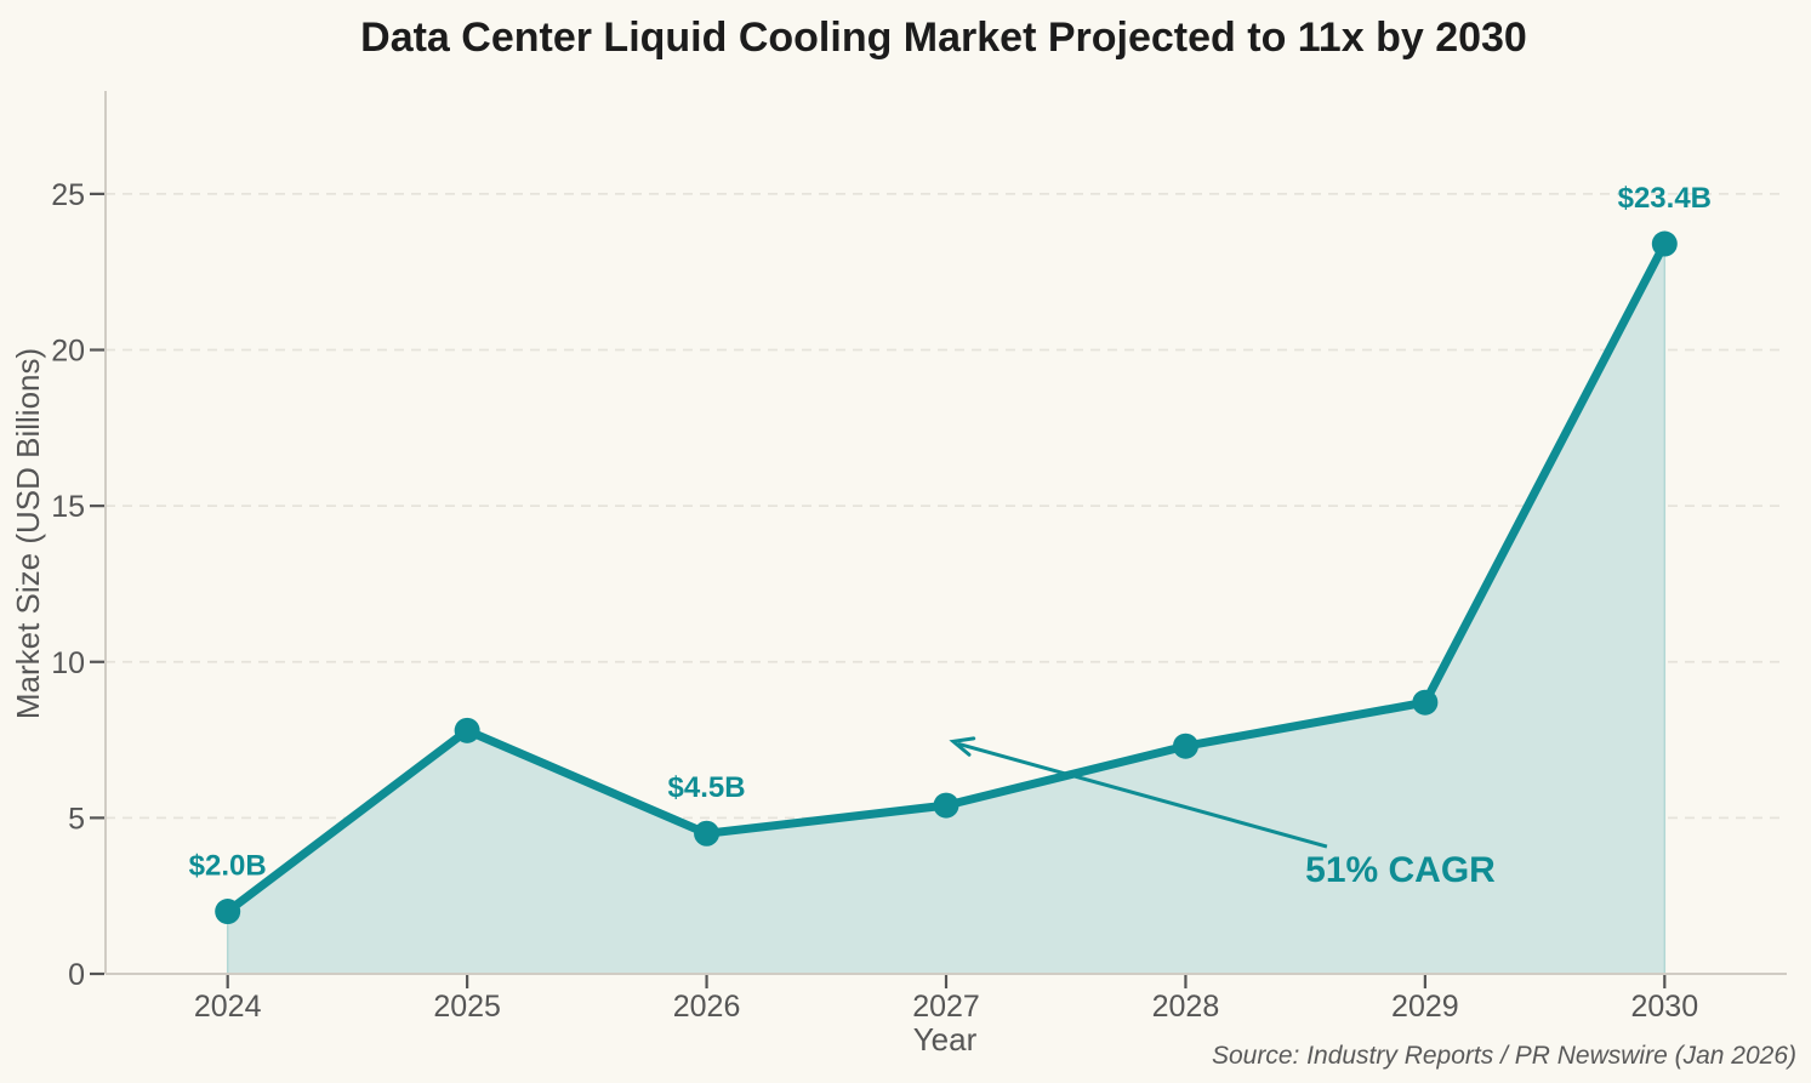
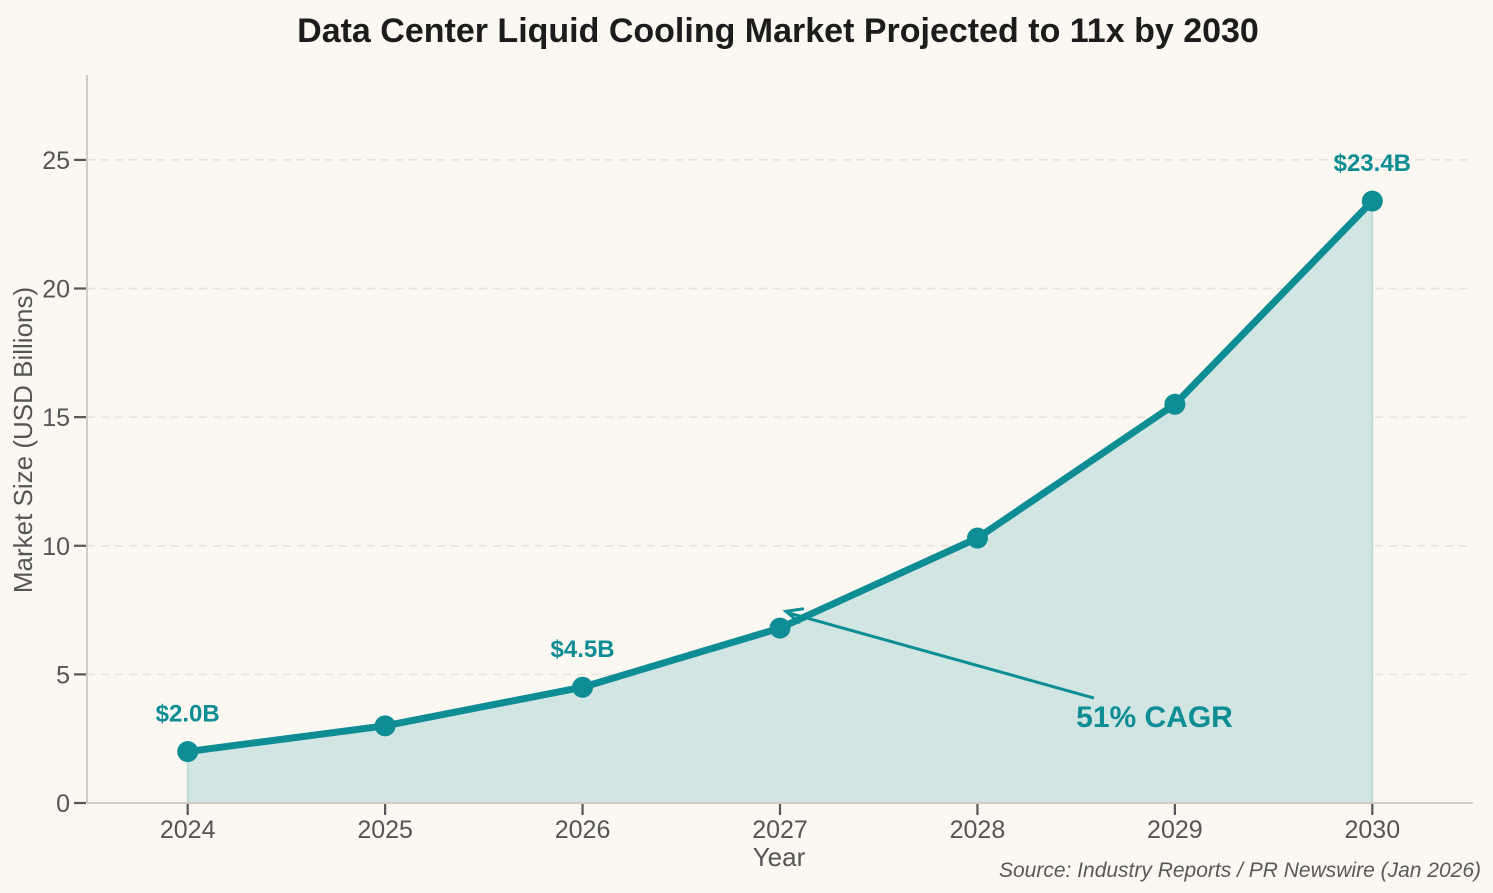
2025: 7.8 -> 3.0
2027: 5.4 -> 6.8
2028: 7.3 -> 10.3
2029: 8.7 -> 15.5
